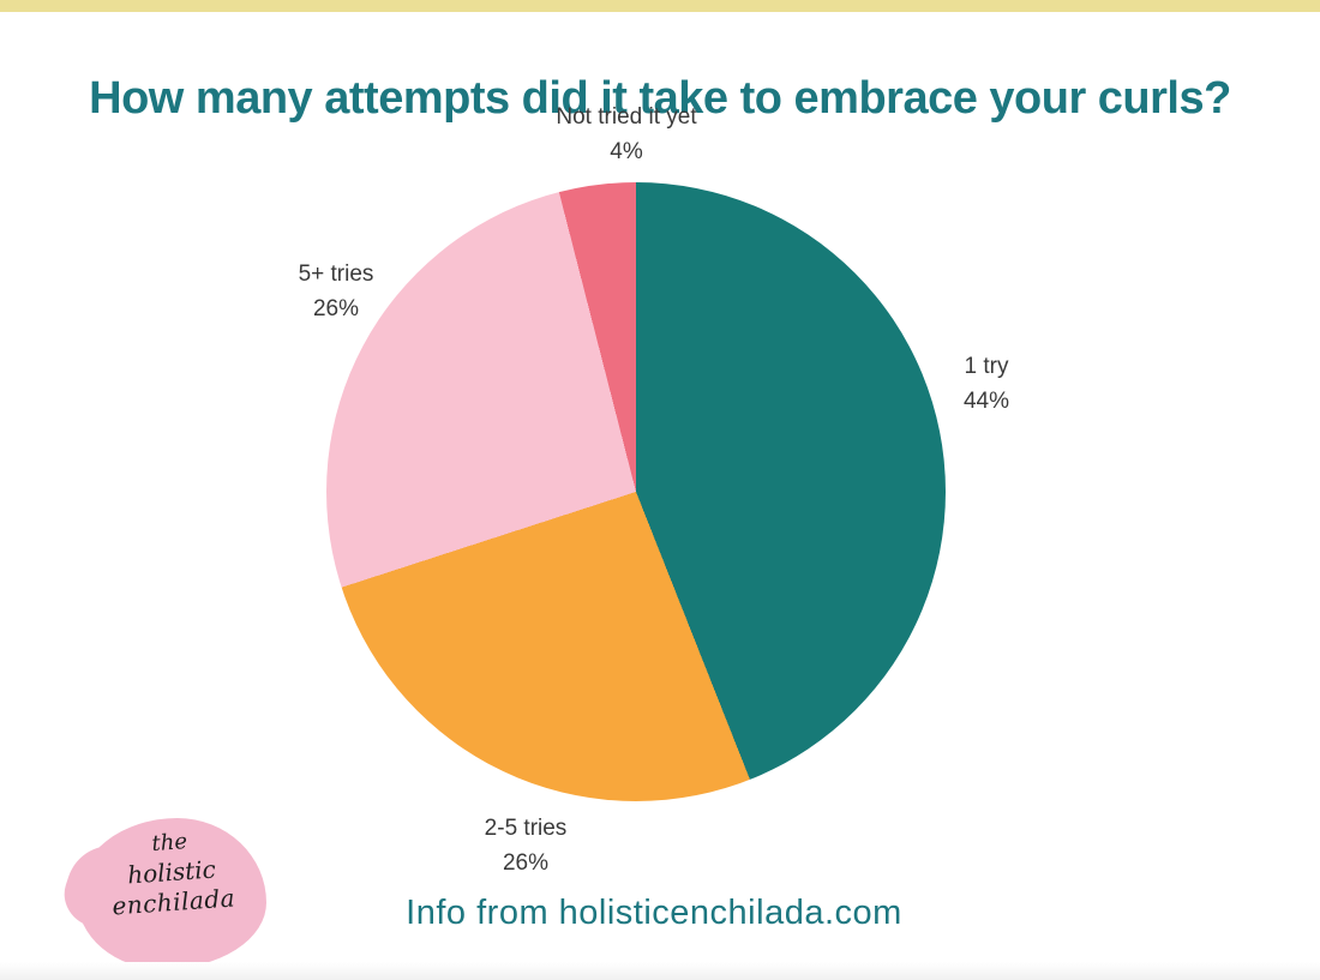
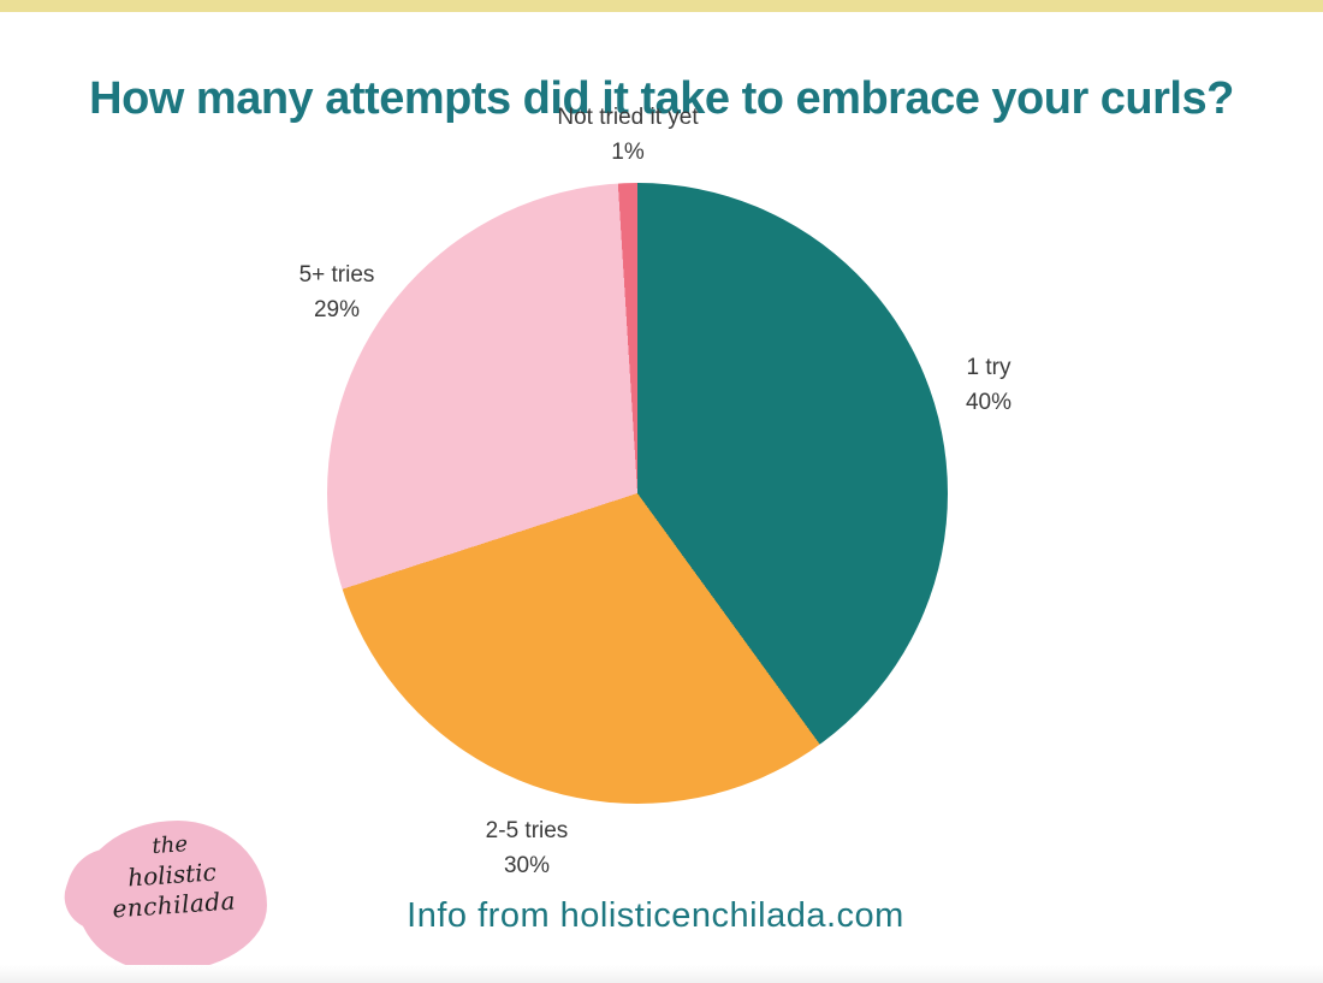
1 try: 44% -> 40%
2-5 tries: 26% -> 30%
5+ tries: 26% -> 29%
Not tried it yet: 4% -> 1%
